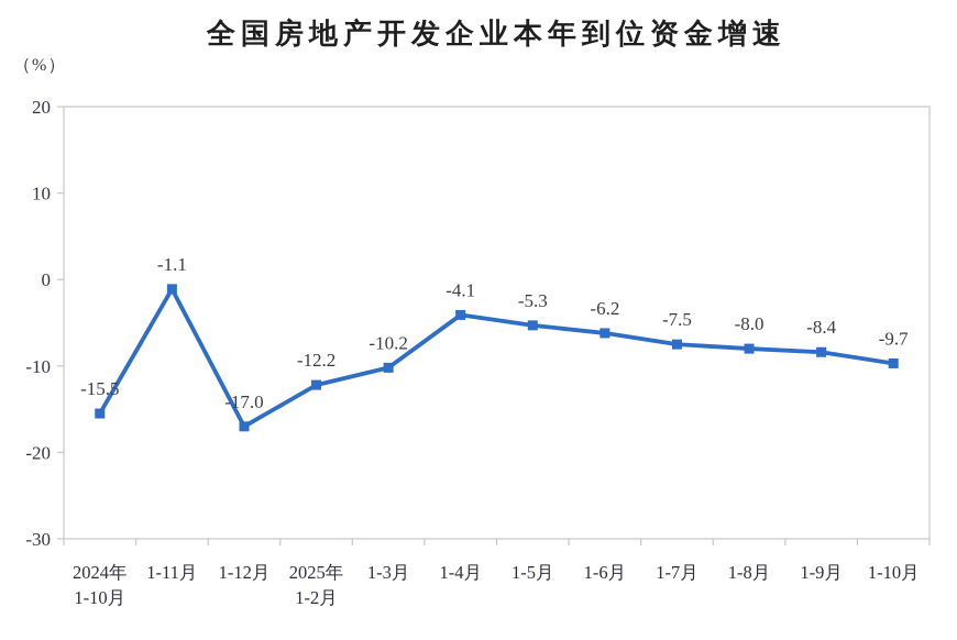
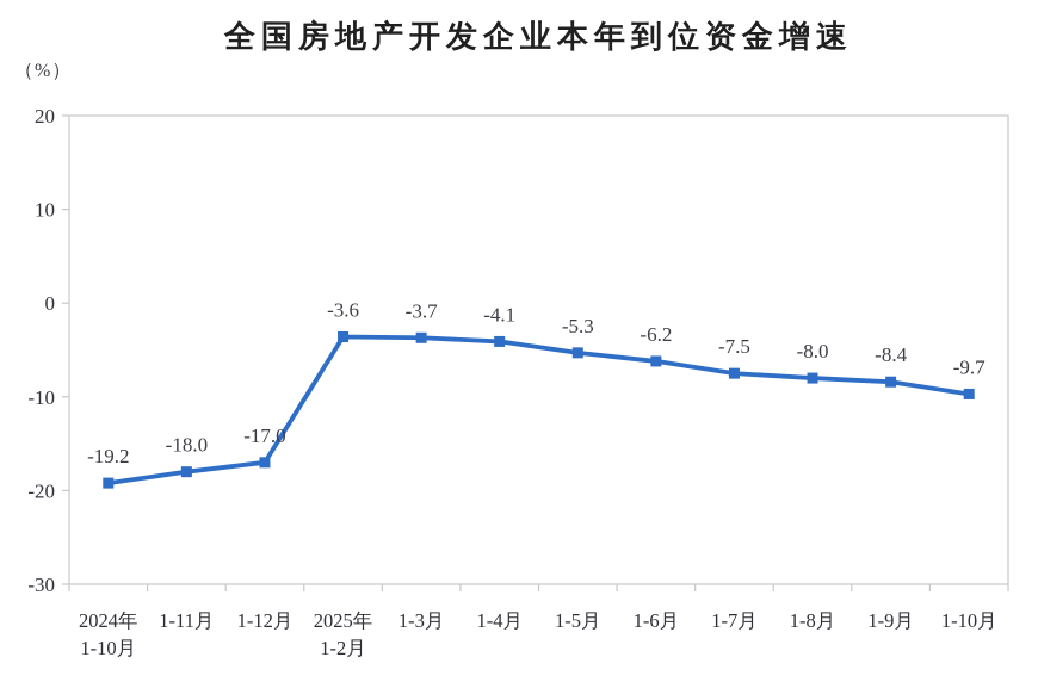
2024年 1-10月: -15.5 -> -19.2
1-11月: -1.1 -> -18.0
2025年 1-2月: -12.2 -> -3.6
1-3月: -10.2 -> -3.7
